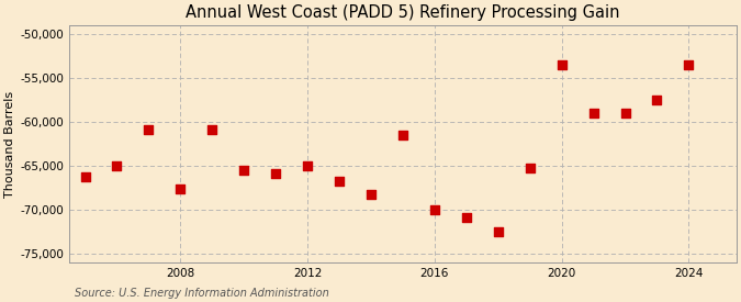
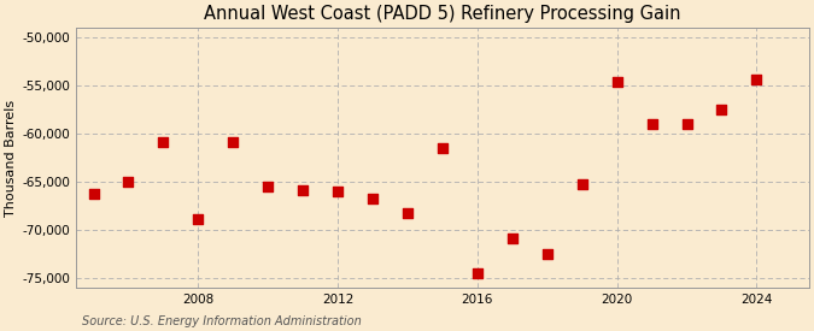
2008: -67,600 -> -68,800
2012: -65,000 -> -66,000
2016: -70,000 -> -74,400
2020: -53,500 -> -54,600
2024: -53,500 -> -54,400
